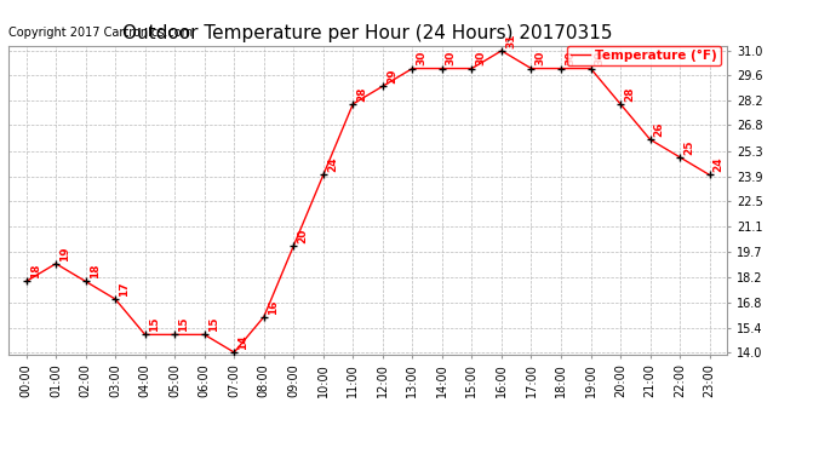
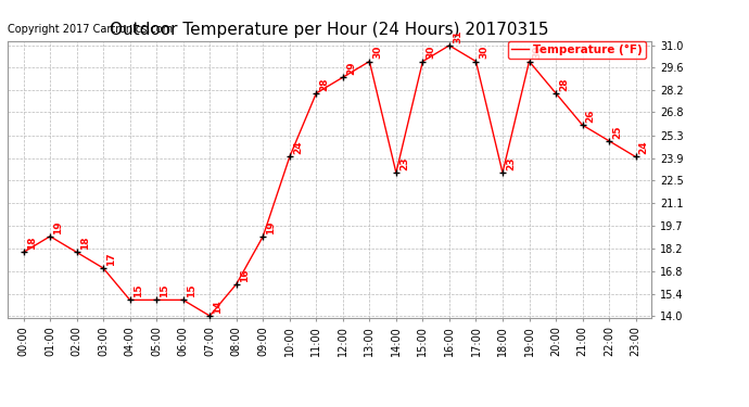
09:00: 20 -> 19
14:00: 30 -> 23
18:00: 30 -> 23
